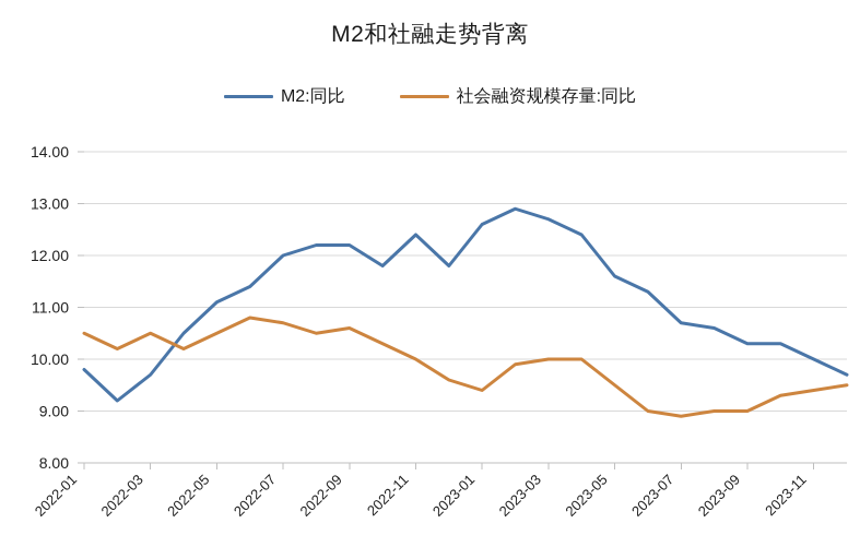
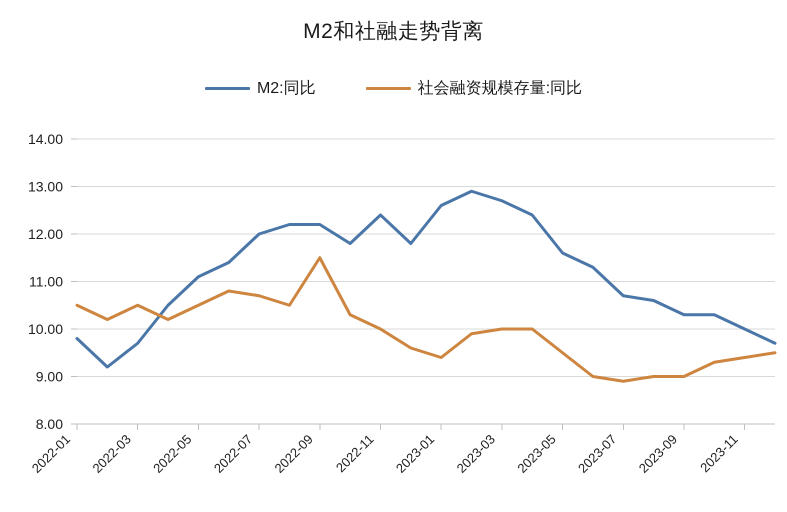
社会融资规模存量:同比/2022-09: 10.6 -> 11.5
